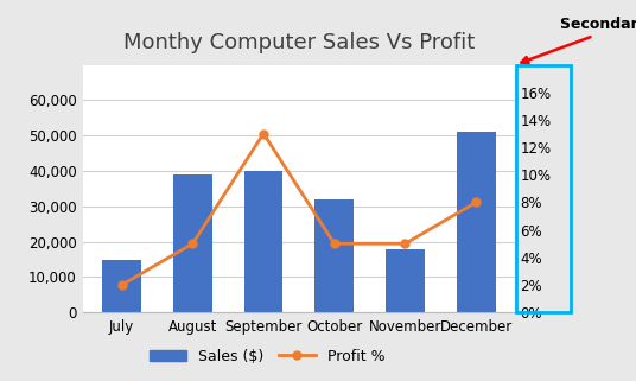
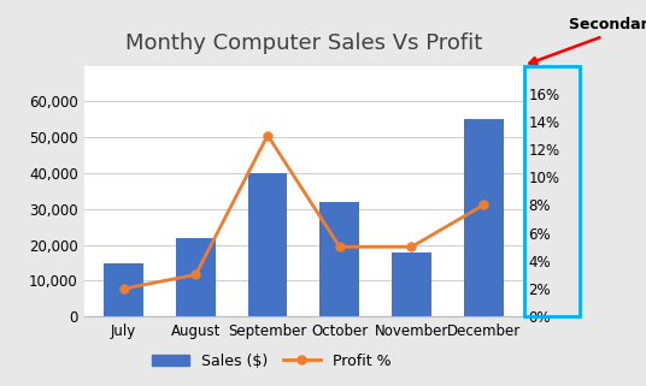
Sales ($)/August: 39,000 -> 22,000
Profit %/August: 5% -> 3%
Sales ($)/December: 51,000 -> 55,000
